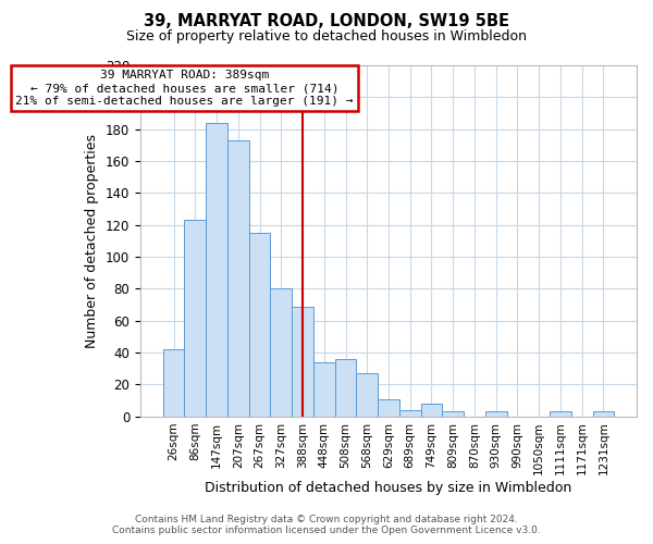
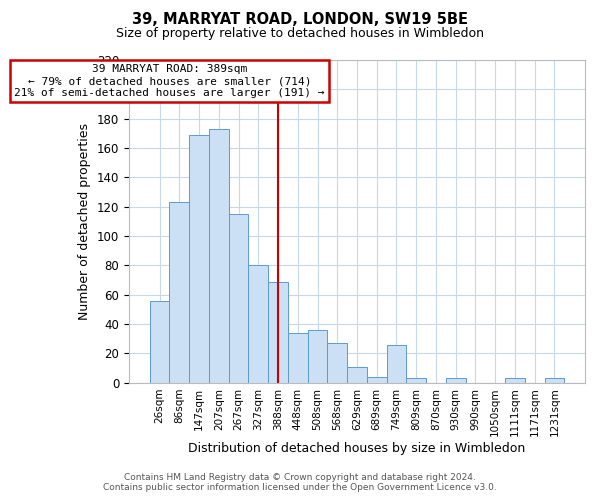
26sqm: 42 -> 56
147sqm: 184 -> 169
749sqm: 8 -> 26
